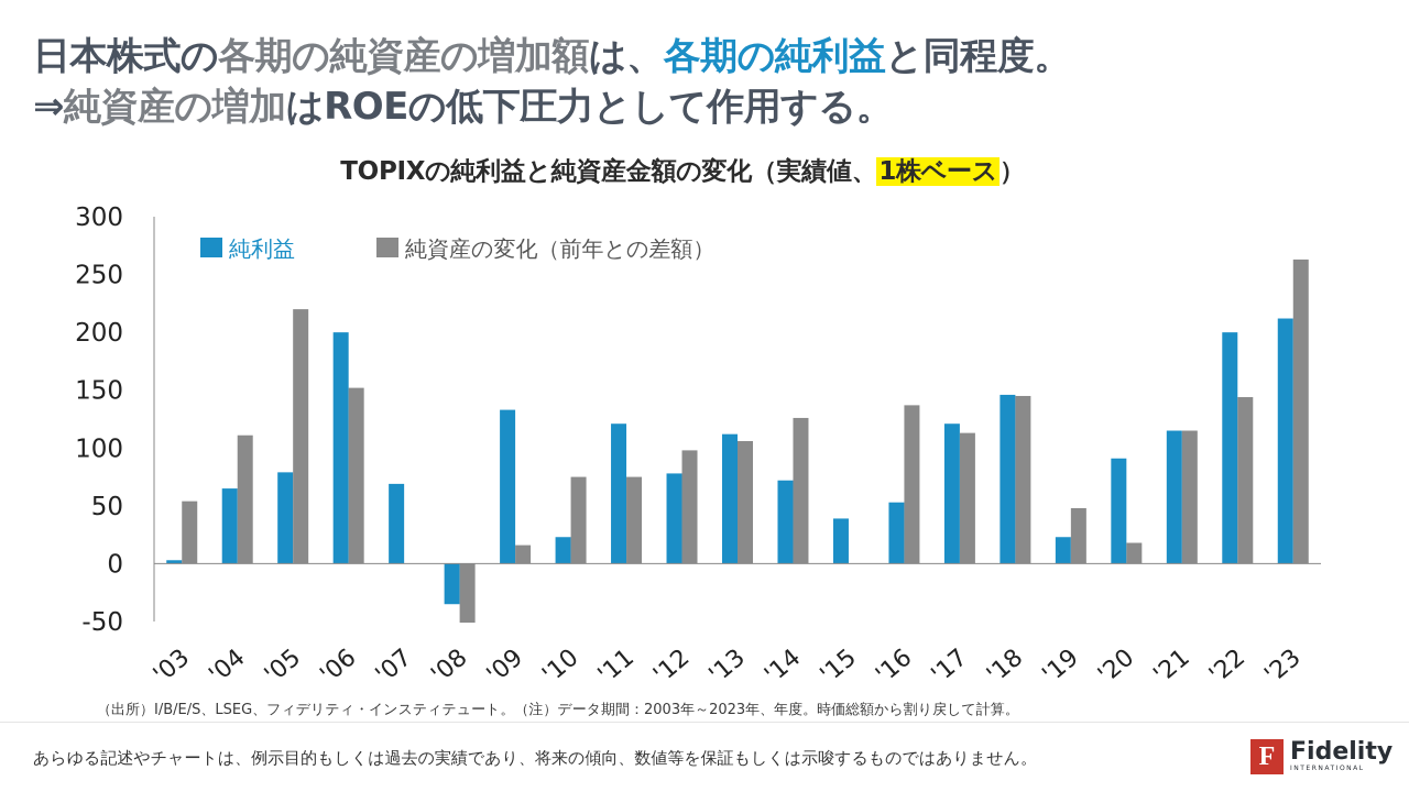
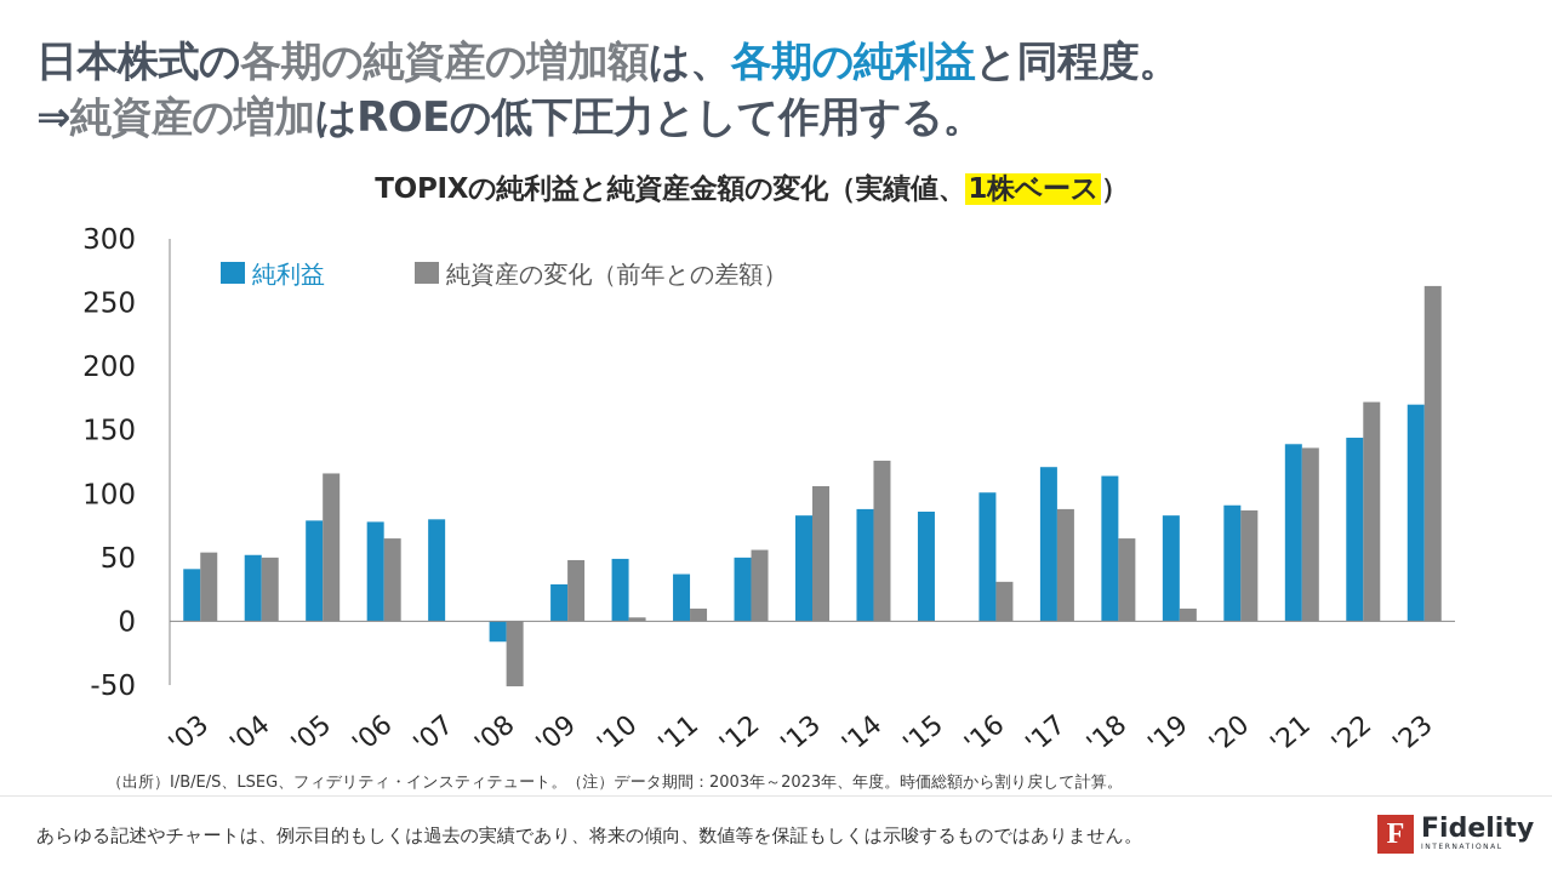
純利益/'03: 3 -> 41
純利益/'04: 65 -> 52
純資産の変化（前年との差額）/'04: 111 -> 50
純資産の変化（前年との差額）/'05: 220 -> 116
純利益/'06: 200 -> 78
純資産の変化（前年との差額）/'06: 152 -> 65
純利益/'07: 69 -> 80
純利益/'08: -35 -> -16
純利益/'09: 133 -> 29
純資産の変化（前年との差額）/'09: 16 -> 48
純利益/'10: 23 -> 49
純資産の変化（前年との差額）/'10: 75 -> 3
純利益/'11: 121 -> 37
純資産の変化（前年との差額）/'11: 75 -> 10
純利益/'12: 78 -> 50
純資産の変化（前年との差額）/'12: 98 -> 56
純利益/'13: 112 -> 83
純利益/'14: 72 -> 88
純利益/'15: 39 -> 86
純利益/'16: 53 -> 101
純資産の変化（前年との差額）/'16: 137 -> 31
純資産の変化（前年との差額）/'17: 113 -> 88
純利益/'18: 146 -> 114
純資産の変化（前年との差額）/'18: 145 -> 65
純利益/'19: 23 -> 83
純資産の変化（前年との差額）/'19: 48 -> 10
純資産の変化（前年との差額）/'20: 18 -> 87
純利益/'21: 115 -> 139
純資産の変化（前年との差額）/'21: 115 -> 136
純利益/'22: 200 -> 144
純資産の変化（前年との差額）/'22: 144 -> 172
純利益/'23: 212 -> 170
